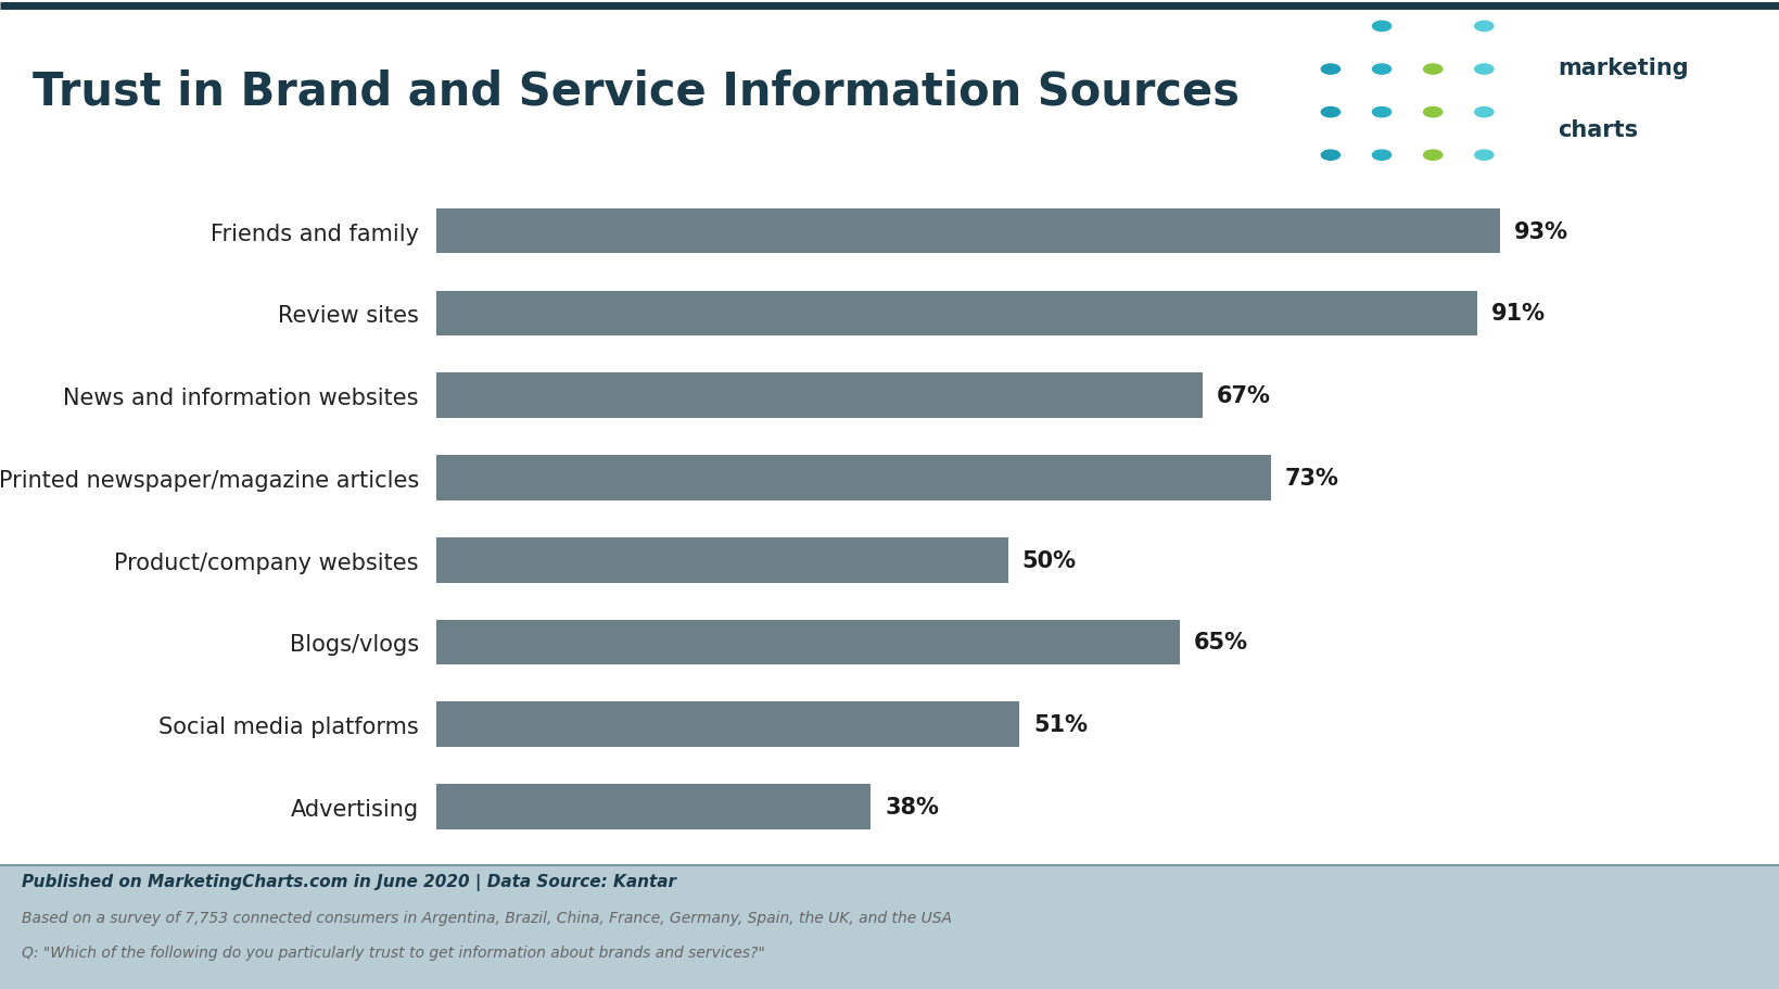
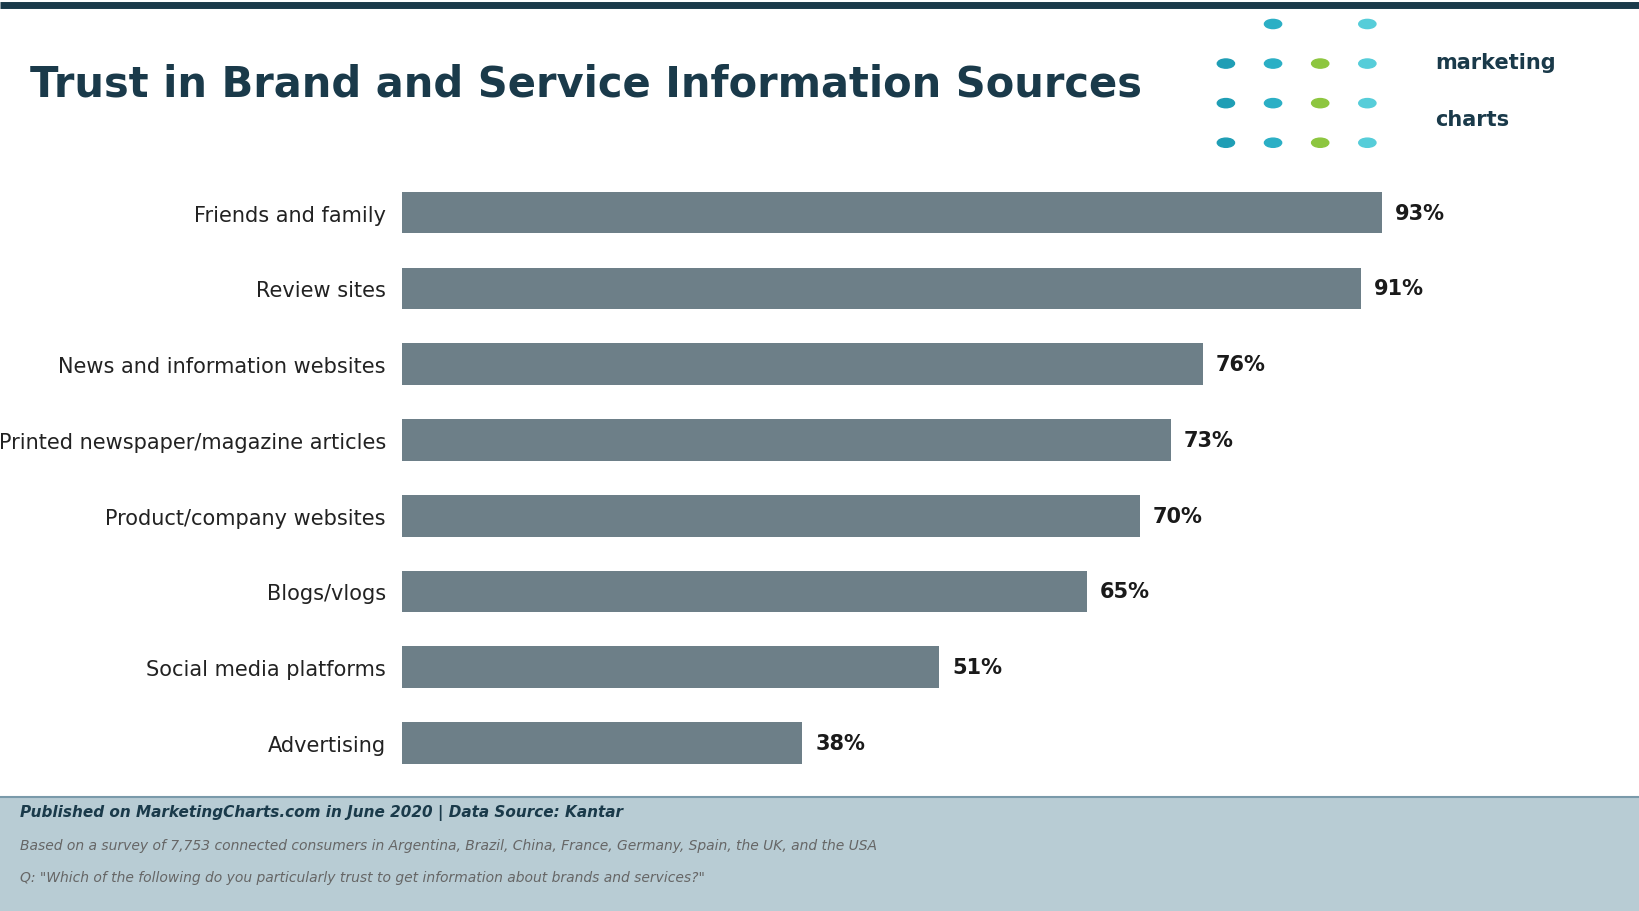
News and information websites: 67% -> 76%
Product/company websites: 50% -> 70%
